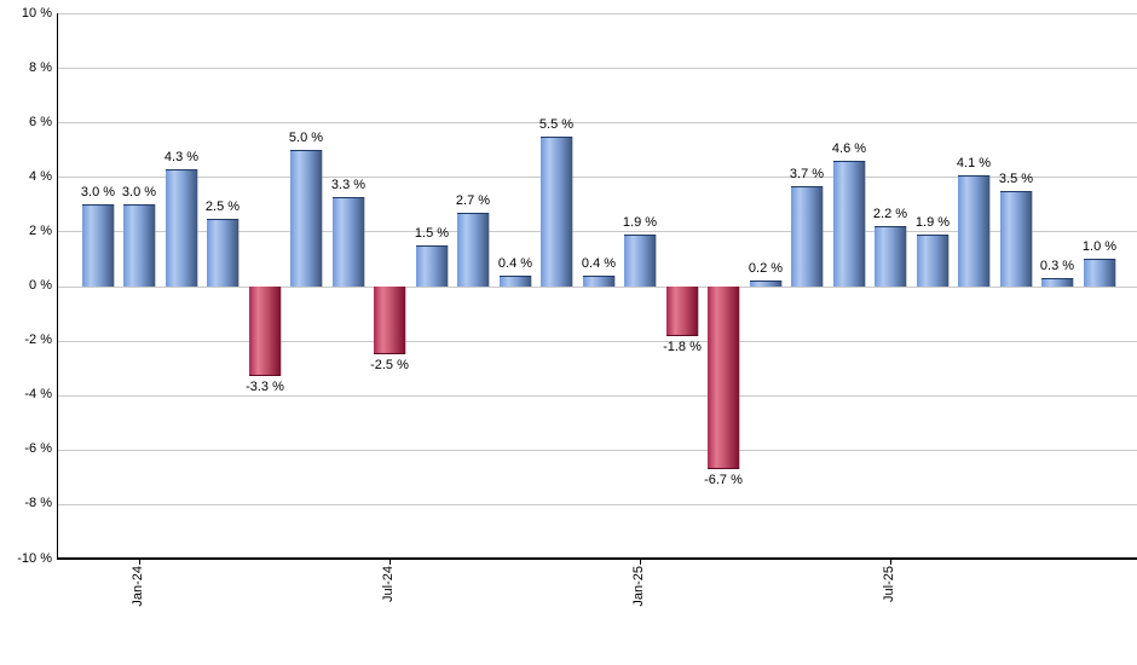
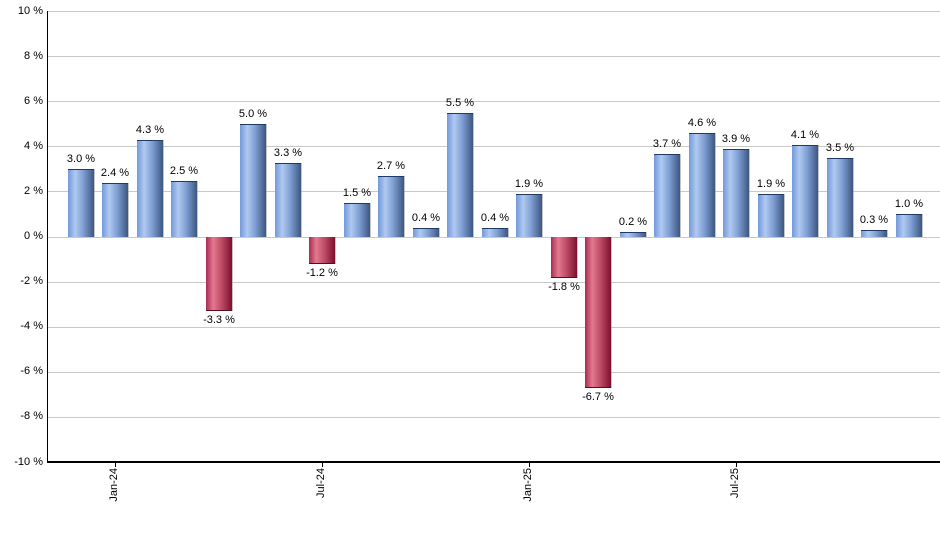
Jan-24: 3.0 -> 2.4
Jul-24: -2.5 -> -1.2
Jul-25: 2.2 -> 3.9
